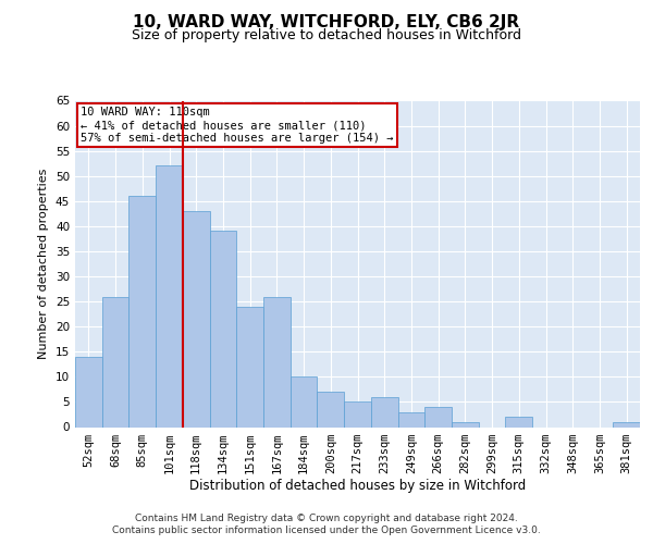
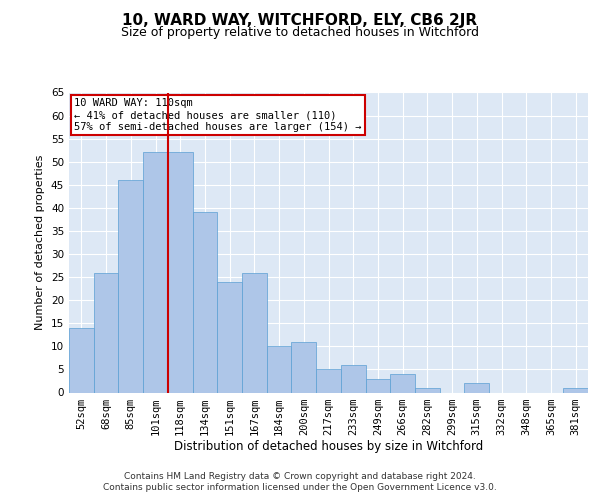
118sqm: 43 -> 52
200sqm: 7 -> 11
